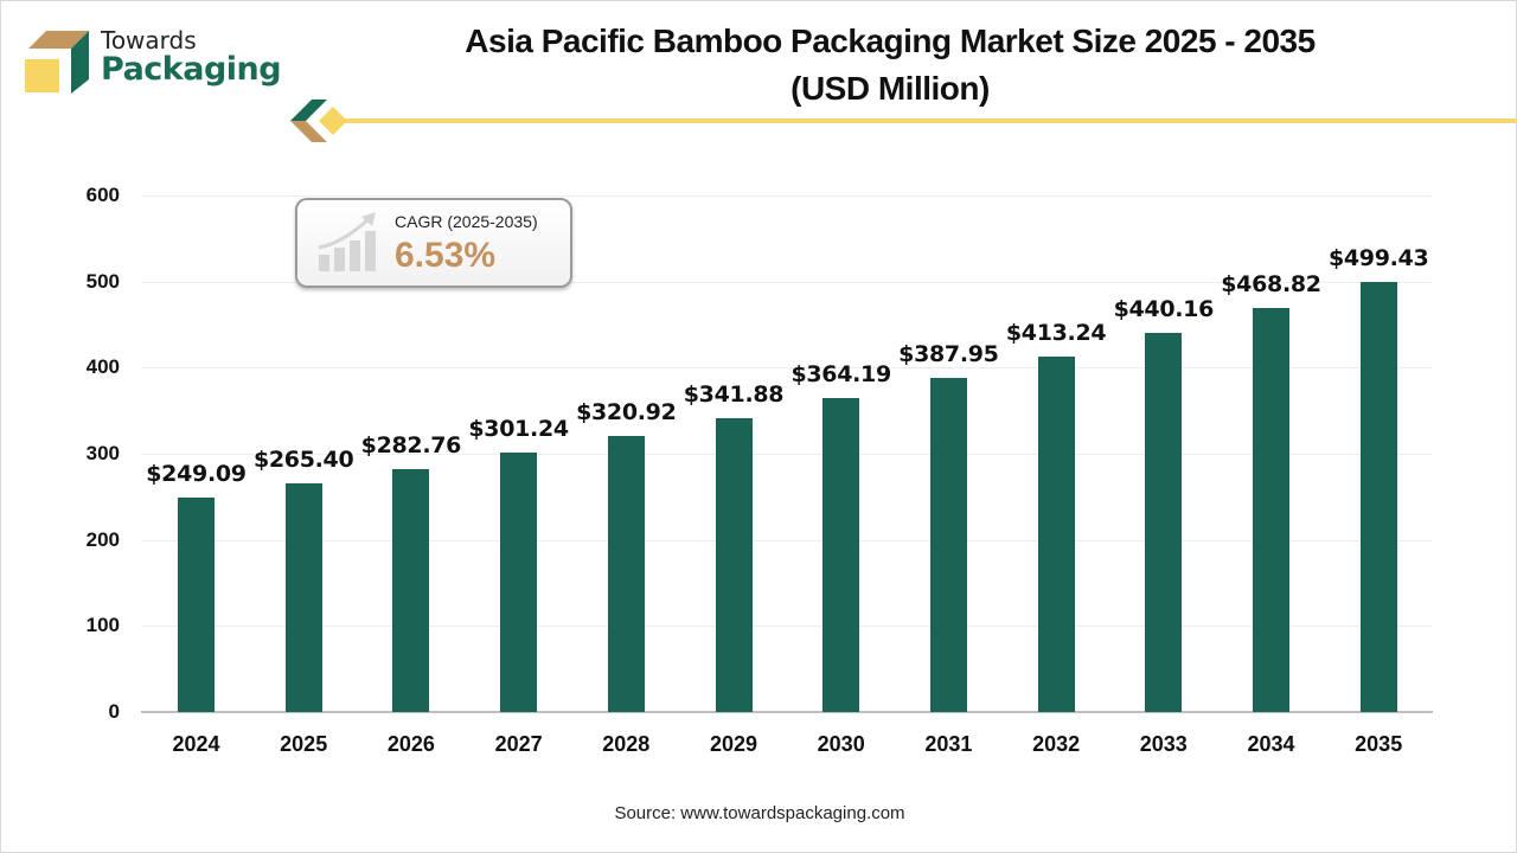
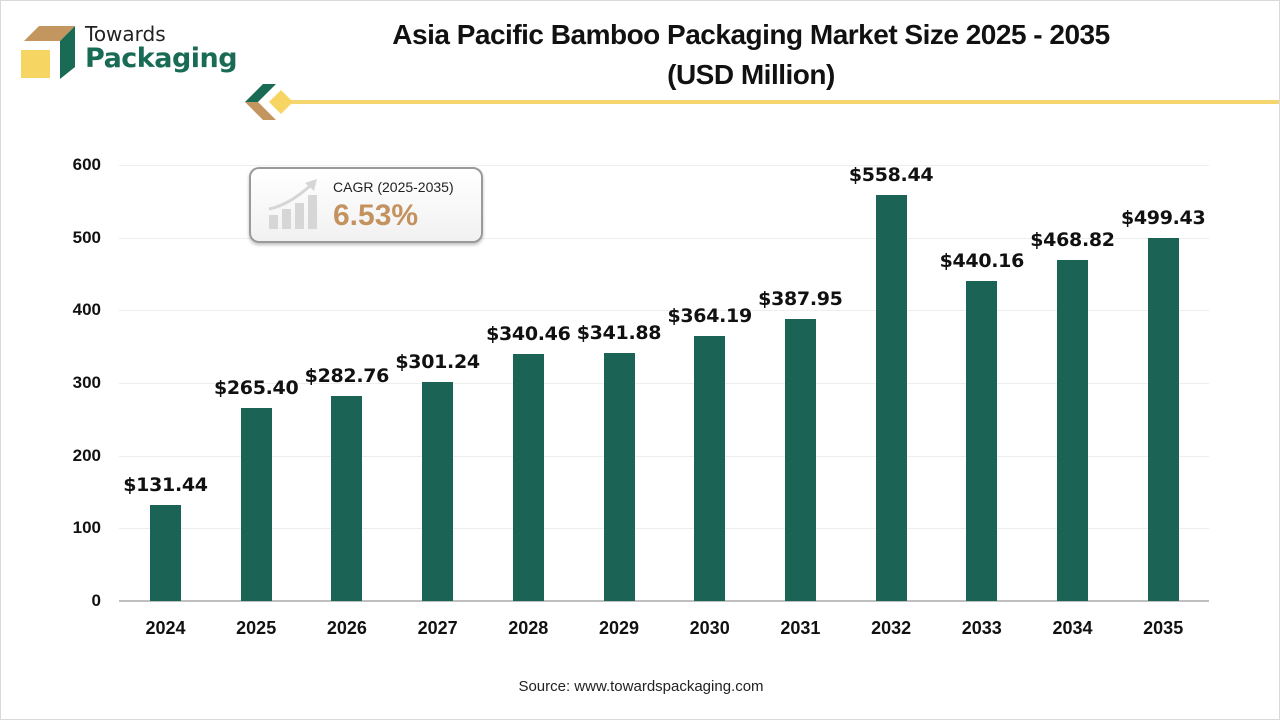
2024: $249.09 -> $131.44
2028: $320.92 -> $340.46
2032: $413.24 -> $558.44
